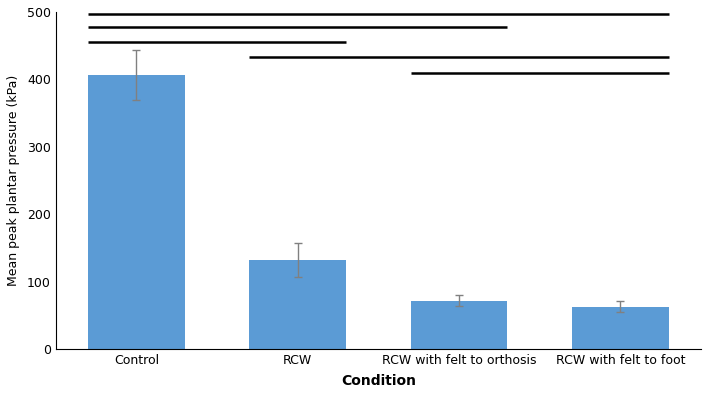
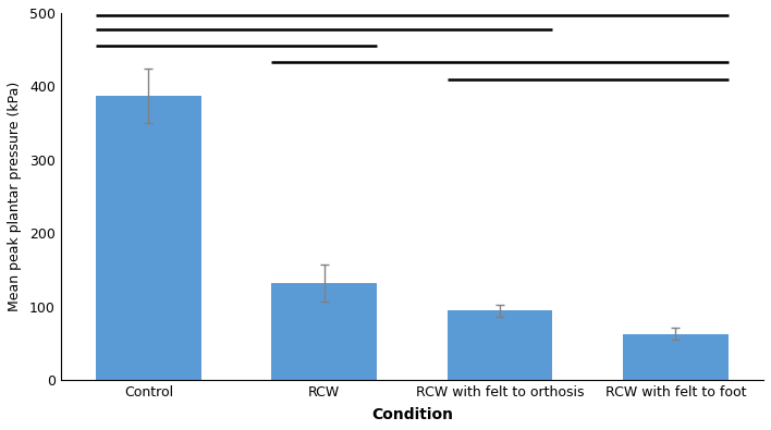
Control: 406 -> 387
RCW with felt to orthosis: 72 -> 95
